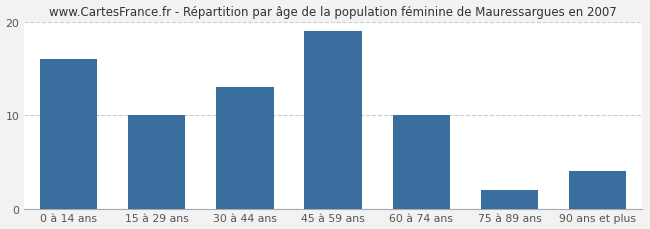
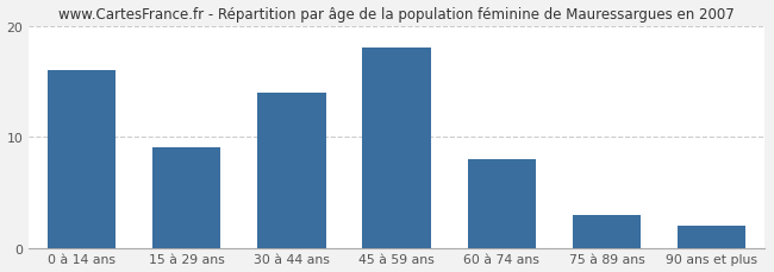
15 à 29 ans: 10 -> 9
30 à 44 ans: 13 -> 14
45 à 59 ans: 19 -> 18
60 à 74 ans: 10 -> 8
75 à 89 ans: 2 -> 3
90 ans et plus: 4 -> 2
